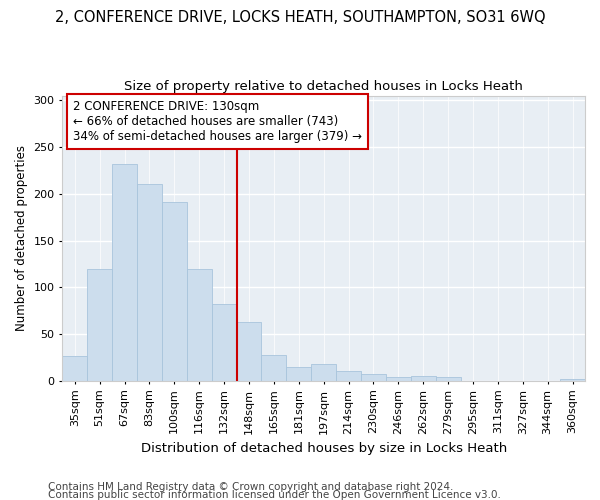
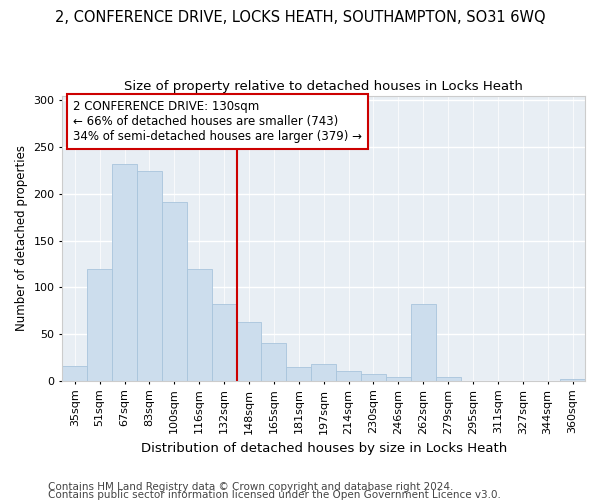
35sqm: 27 -> 16
83sqm: 210 -> 224
165sqm: 28 -> 40
262sqm: 5 -> 82
